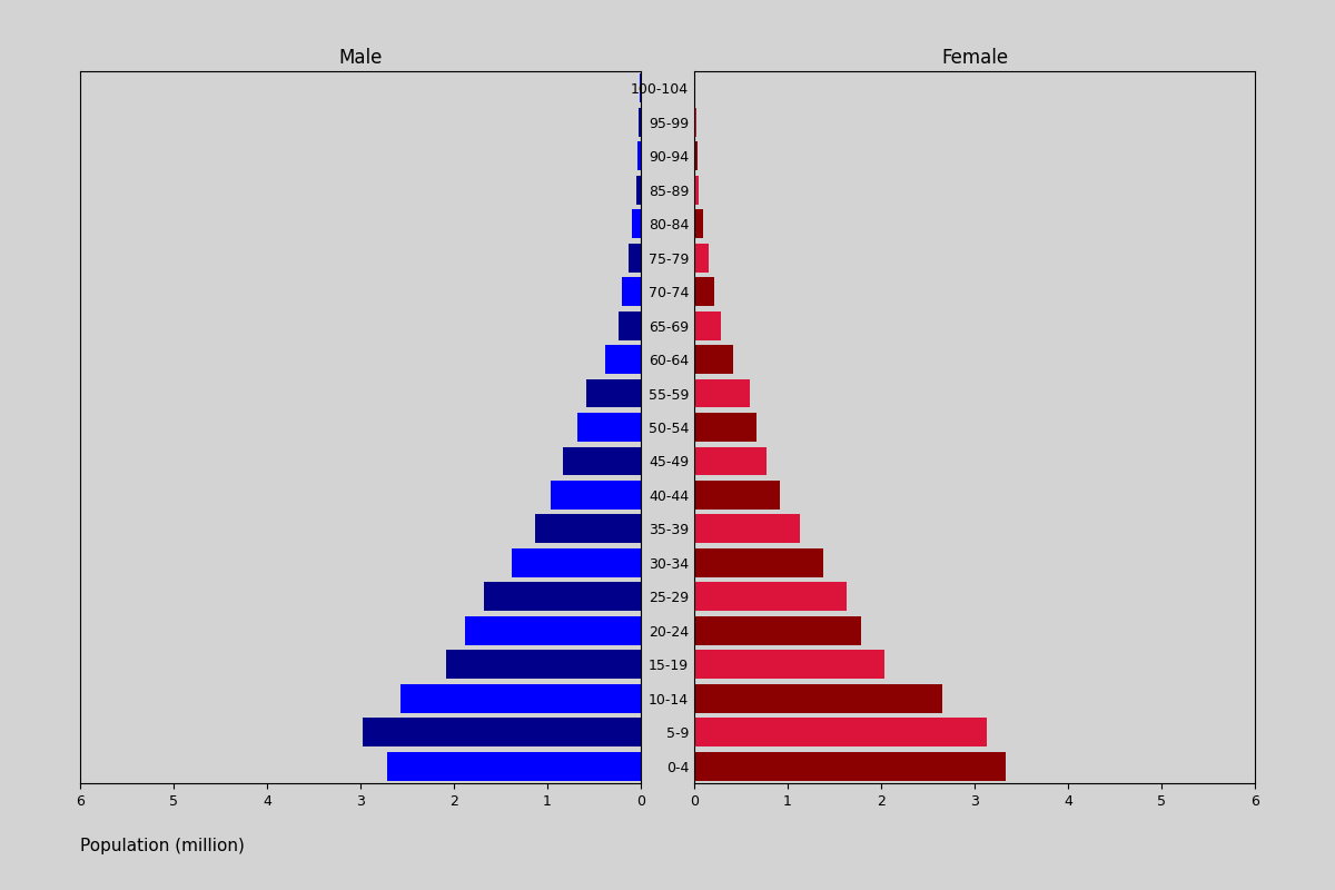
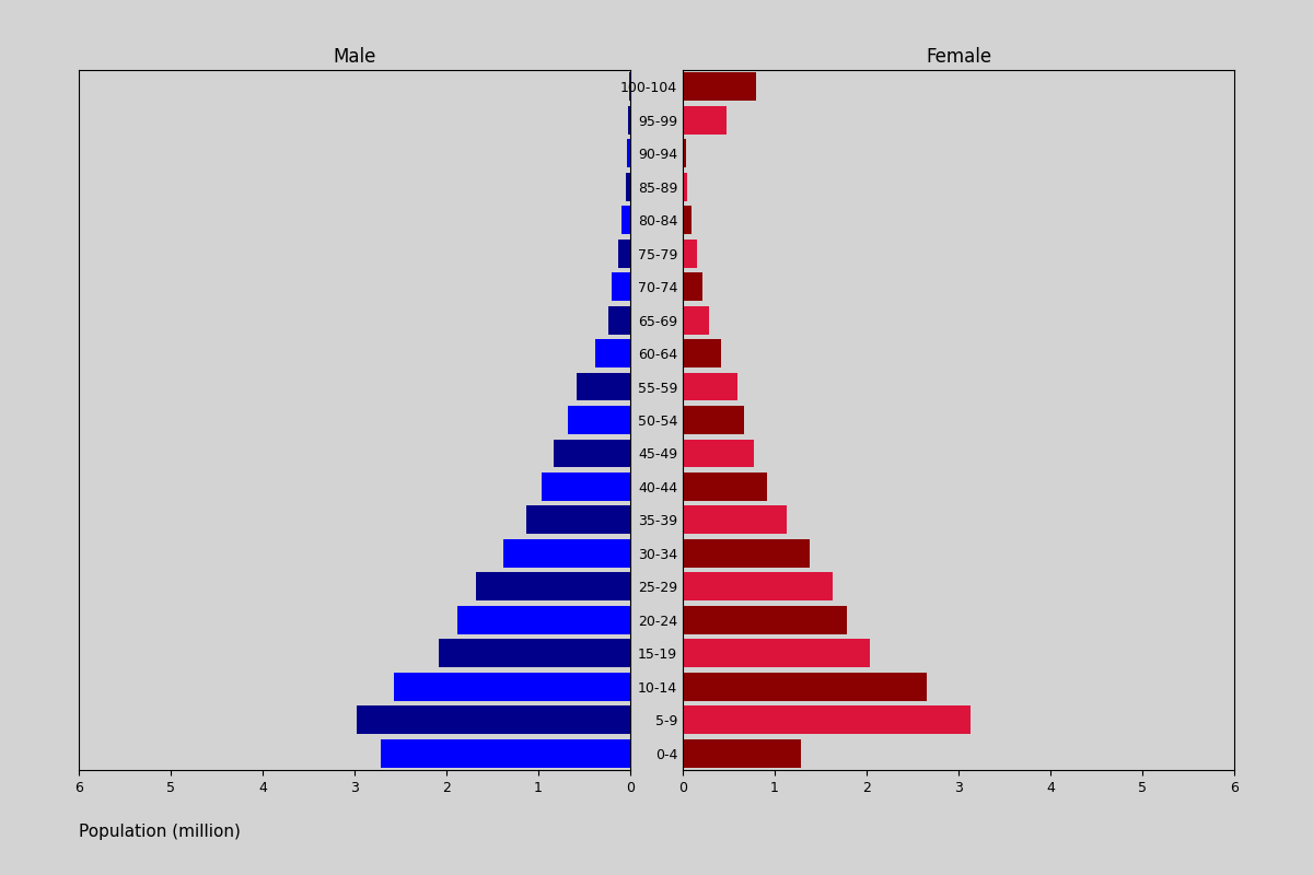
Female/100-104: 0.01 -> 0.80
Female/95-99: 0.02 -> 0.48
Female/0-4: 3.33 -> 1.28
